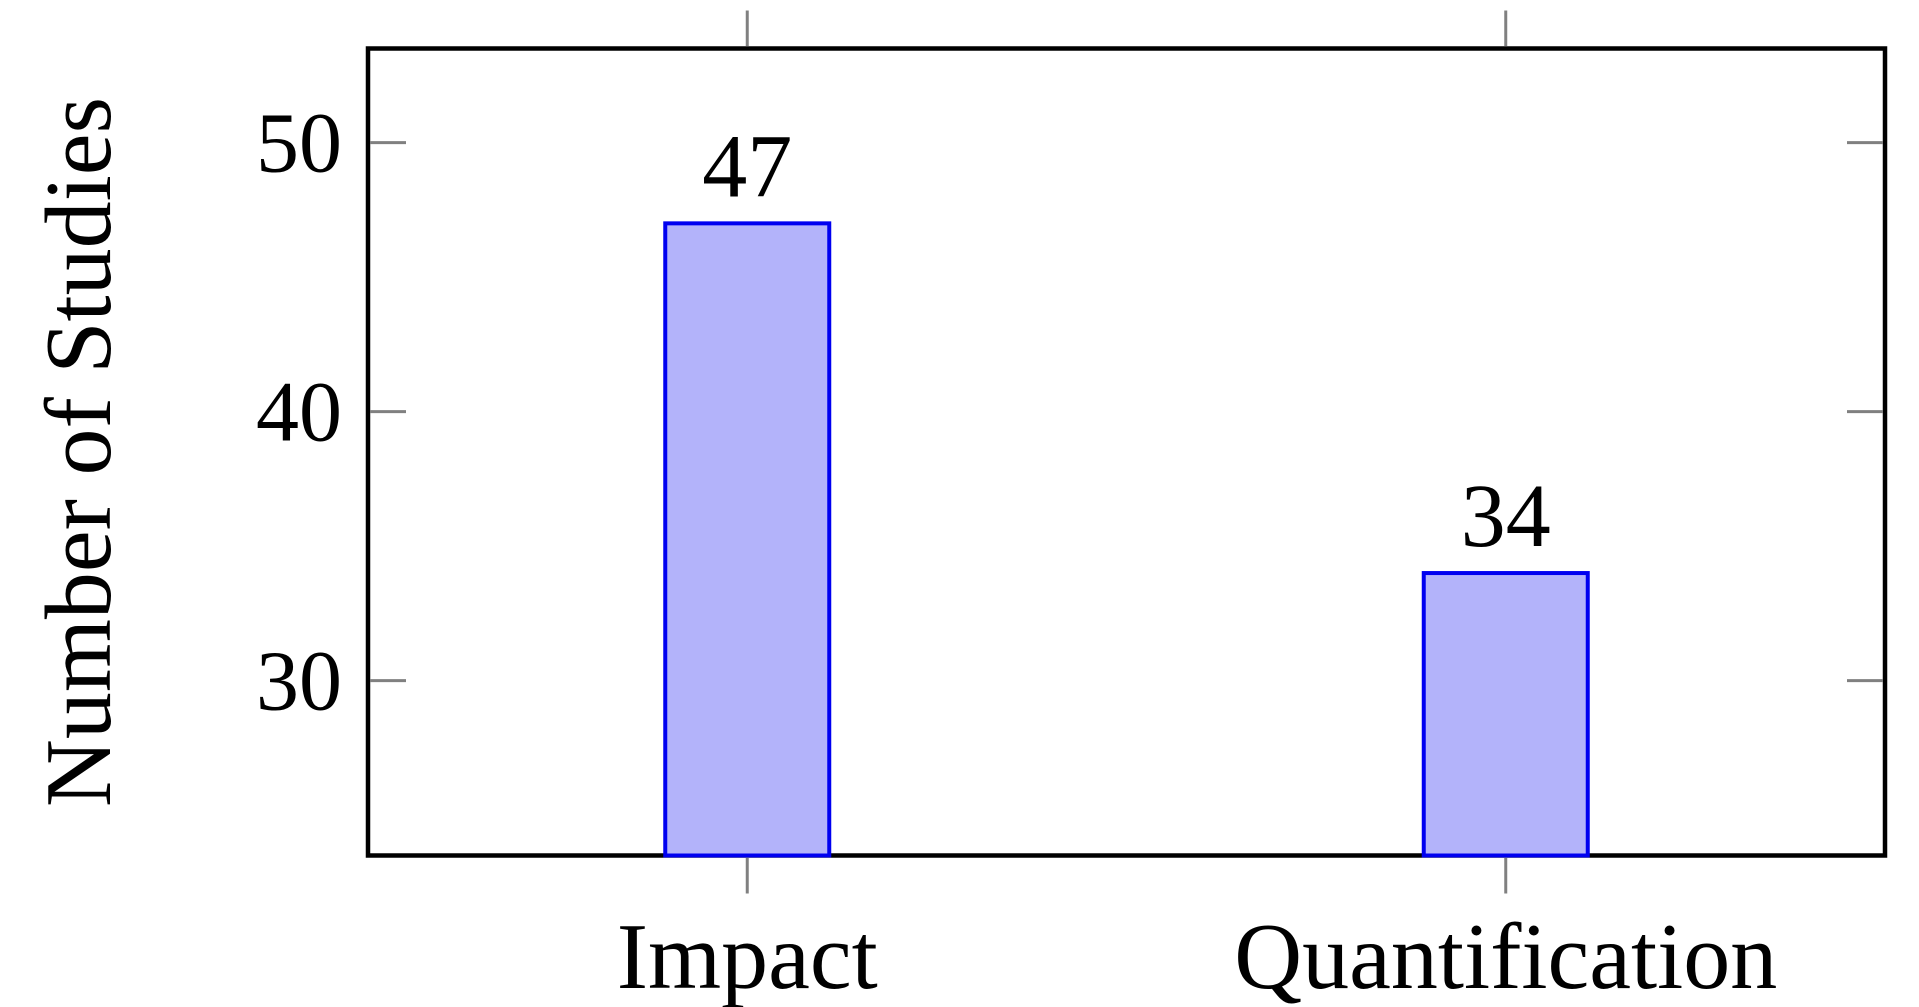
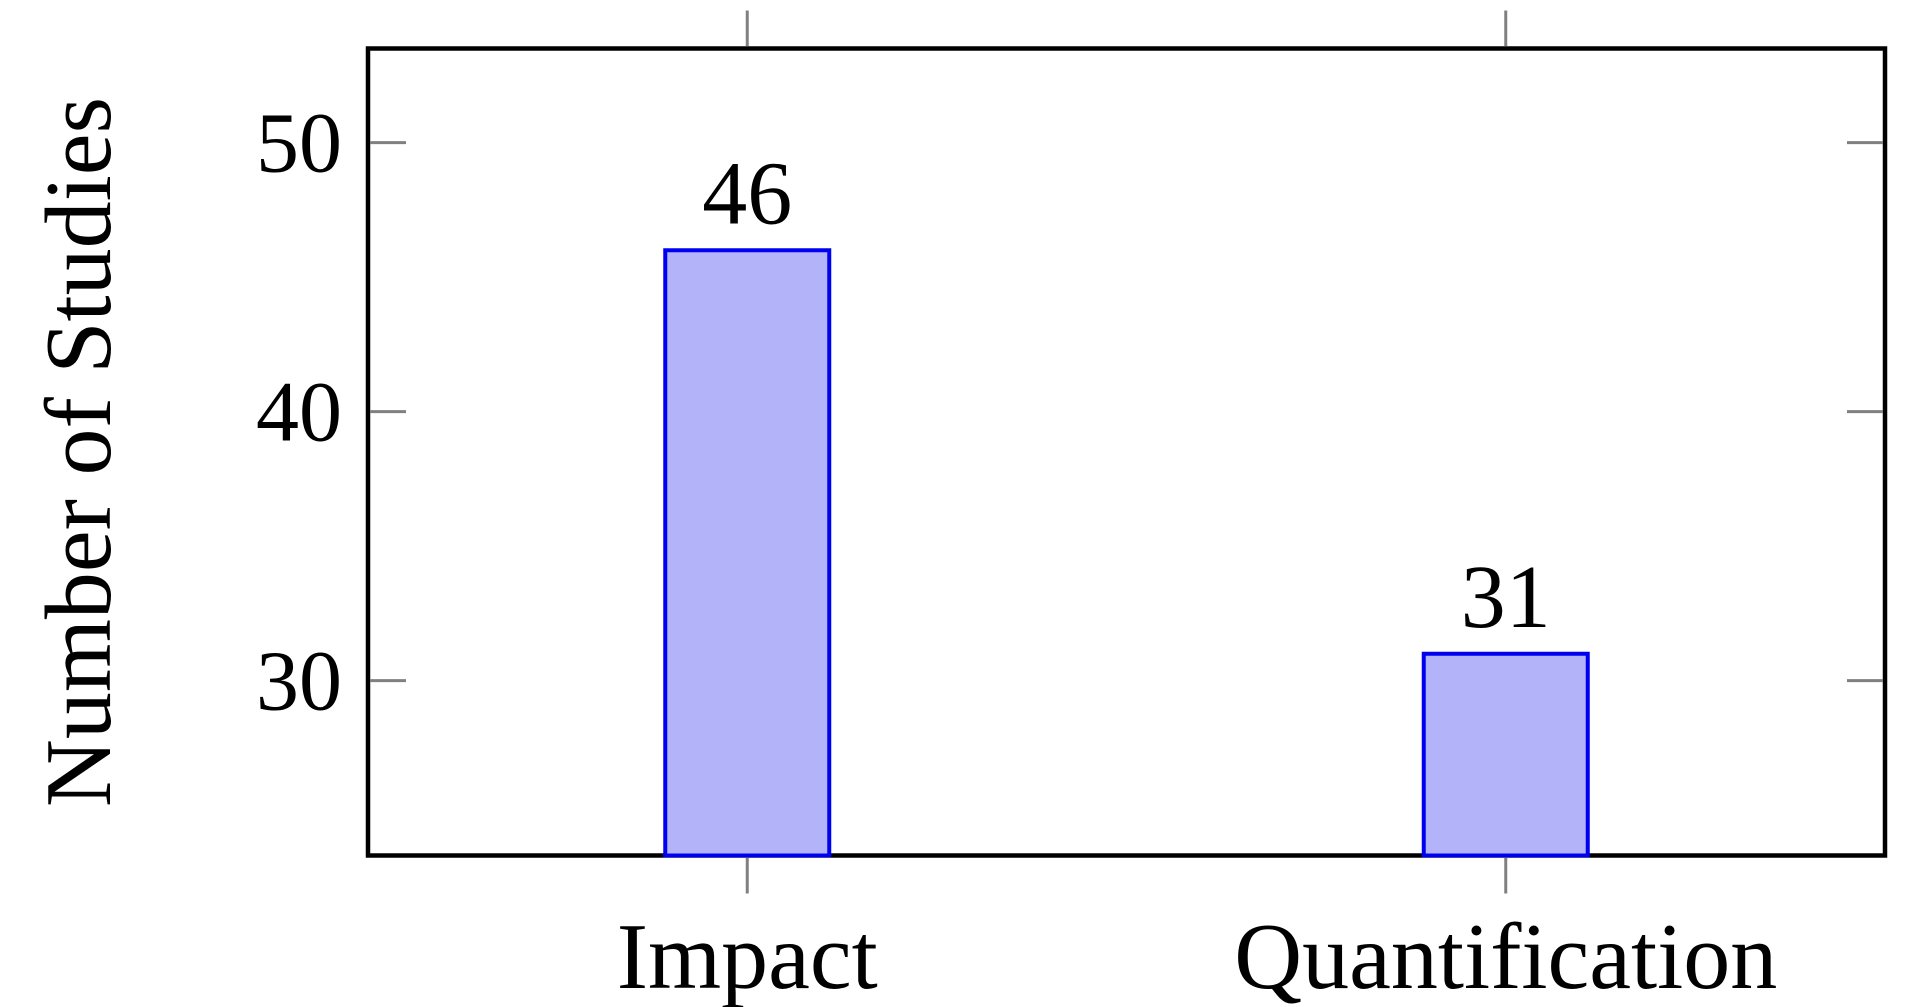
Impact: 47 -> 46
Quantification: 34 -> 31
